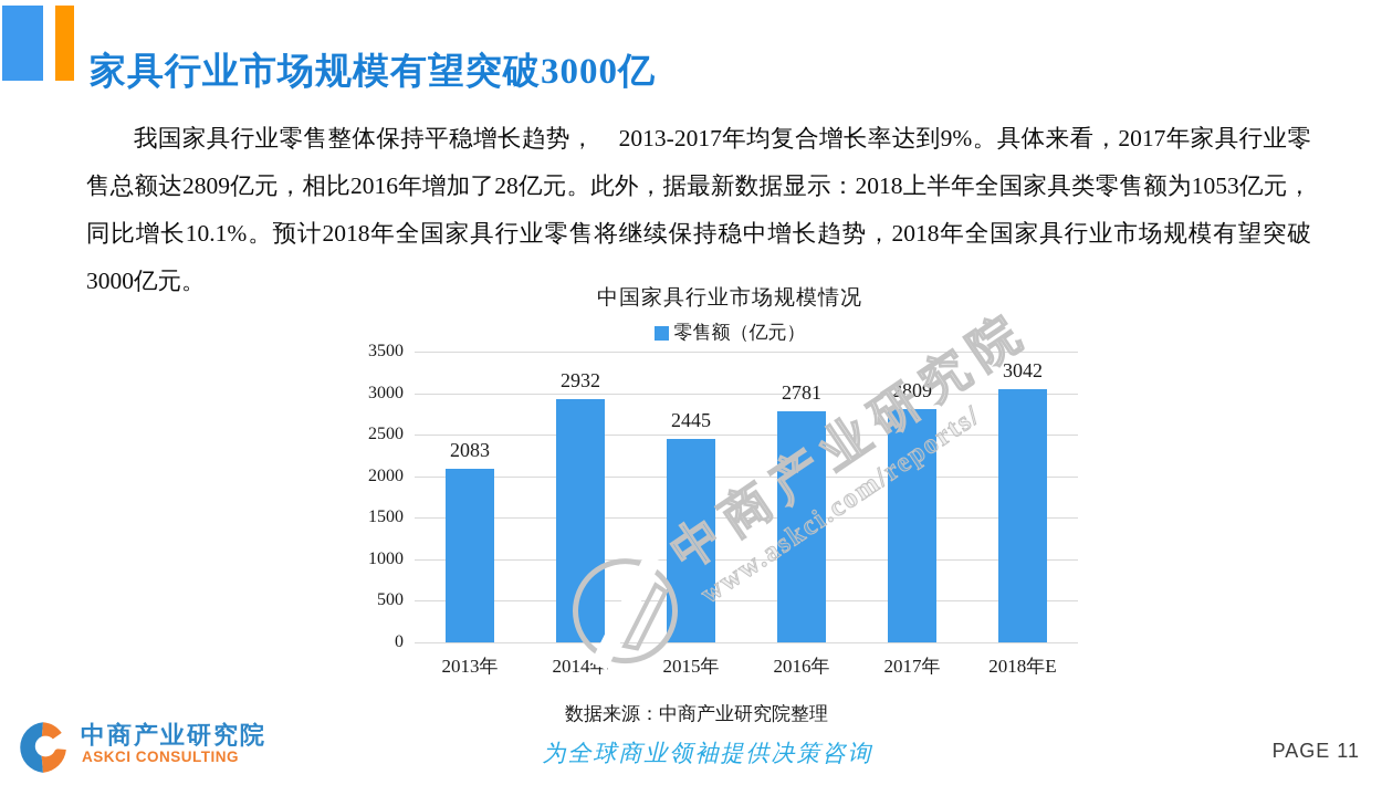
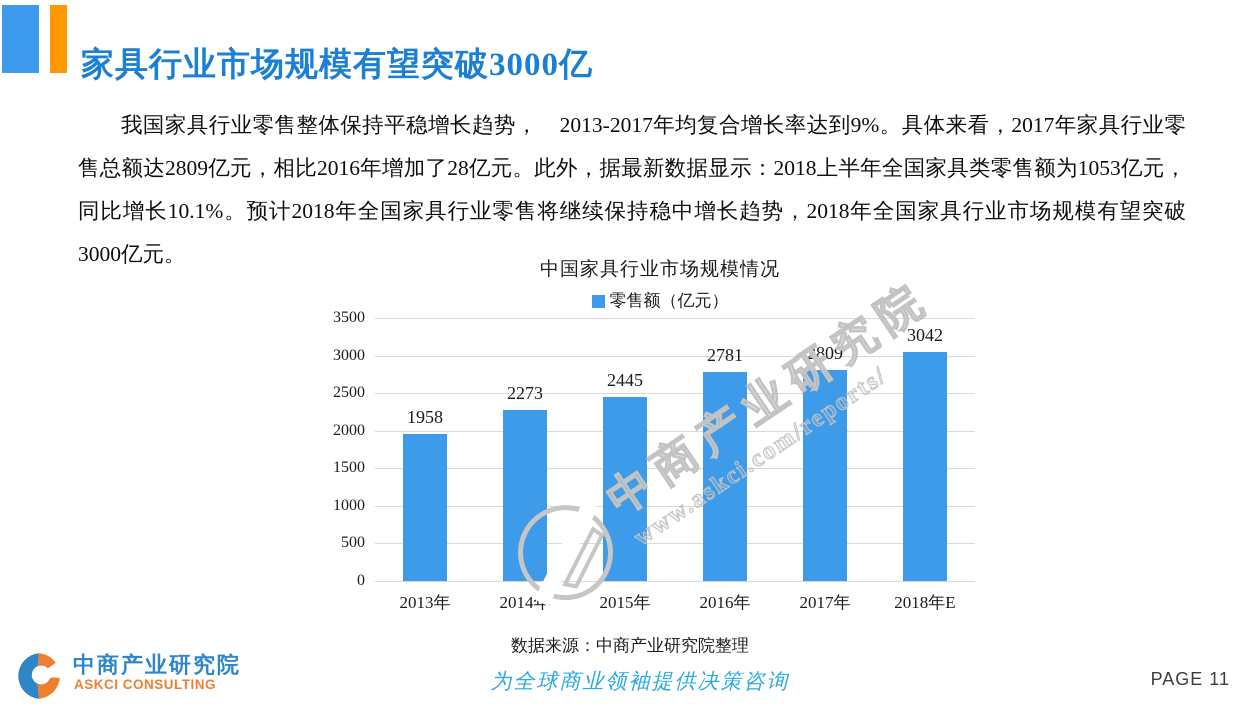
2013年: 2083 -> 1958
2014年: 2932 -> 2273
